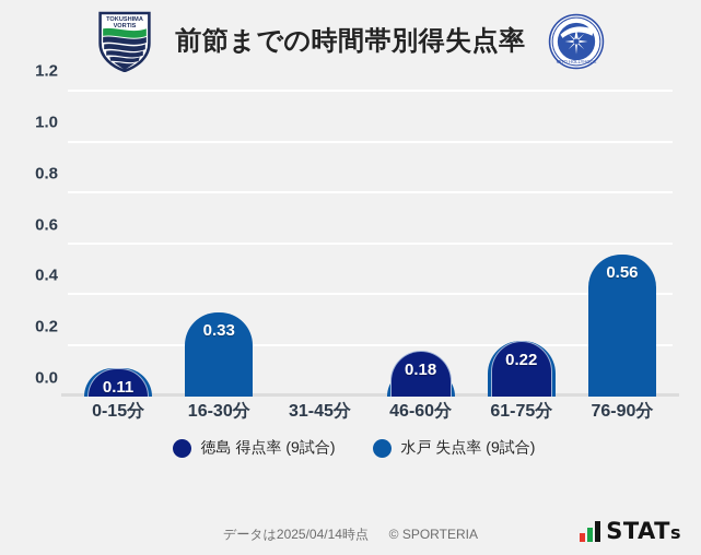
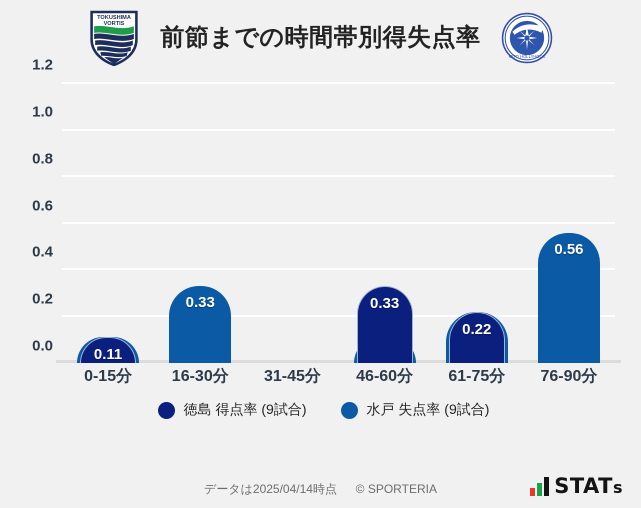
徳島 得点率 (9試合)/46-60分: 0.18 -> 0.33
